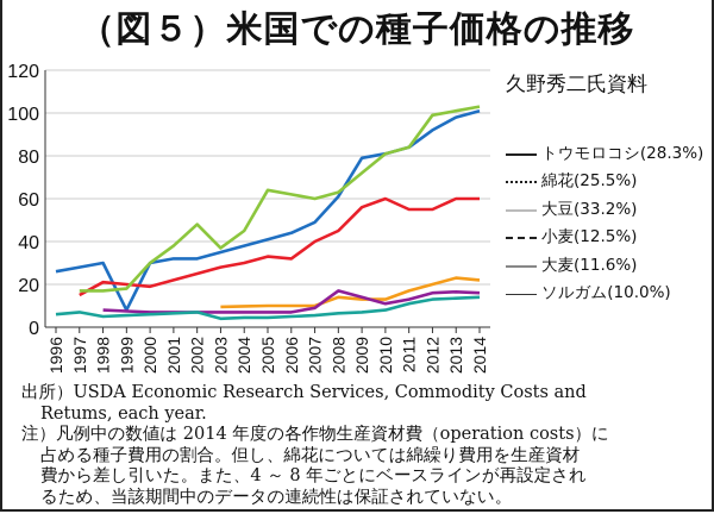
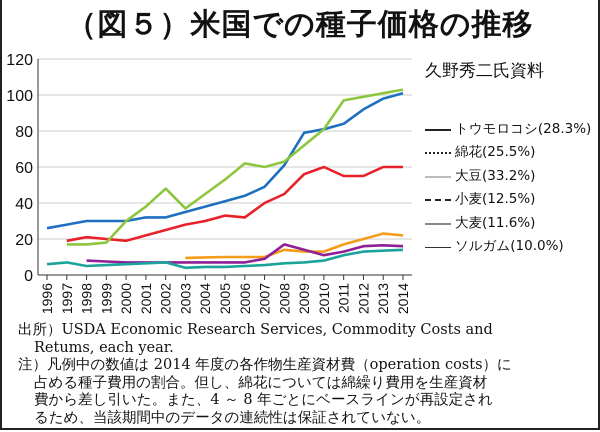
綿花(25.5%)/1997: 15 -> 19
トウモロコシ(28.3%)/1999: 8 -> 30
大豆(33.2%)/2005: 64 -> 53
大豆(33.2%)/2011: 84 -> 97
